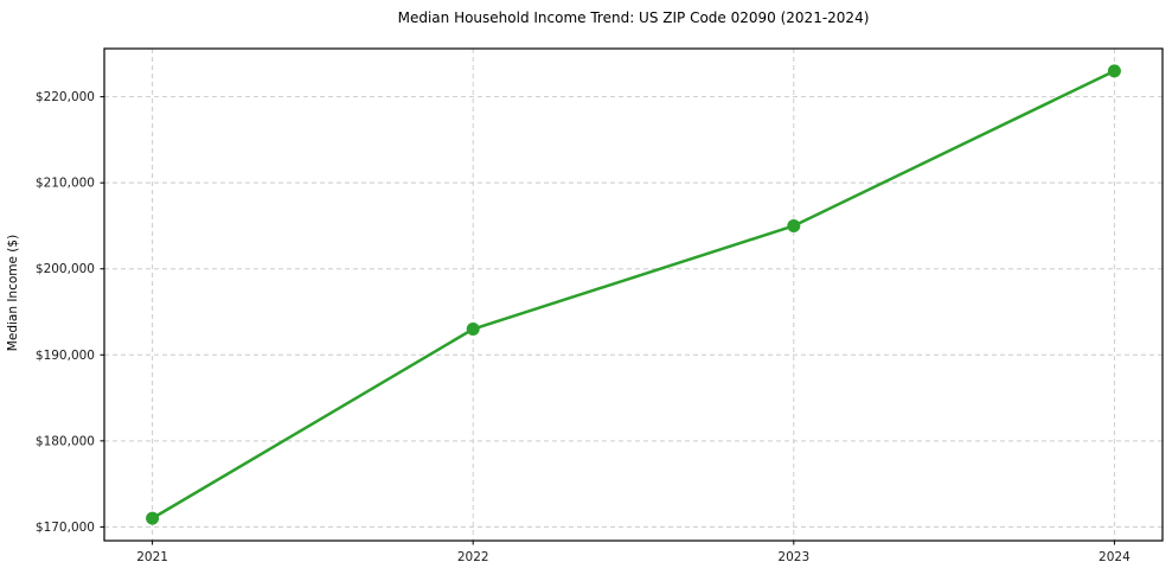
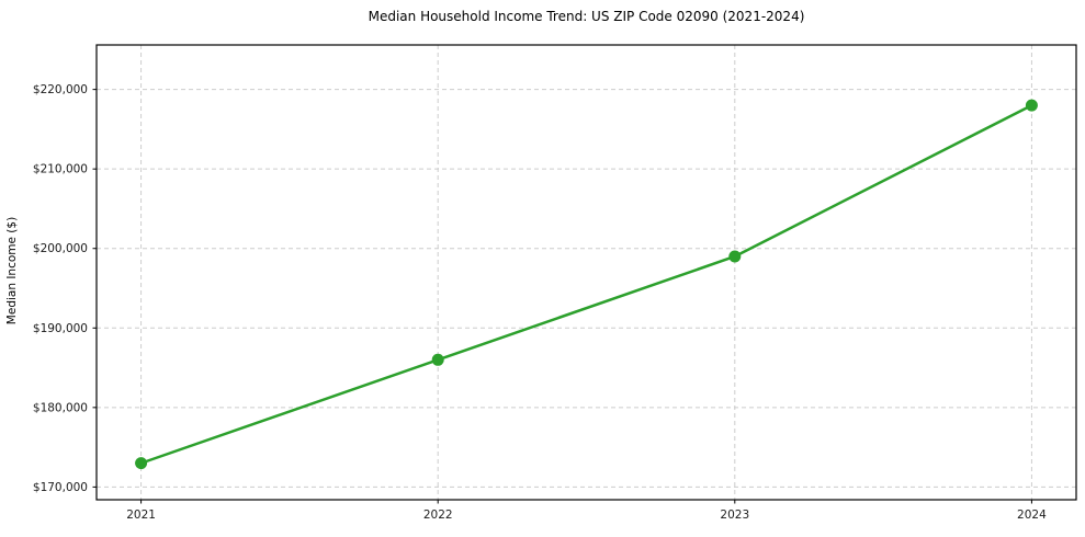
2021: $171000 -> $173000
2022: $193000 -> $186000
2023: $205000 -> $199000
2024: $223000 -> $218000
